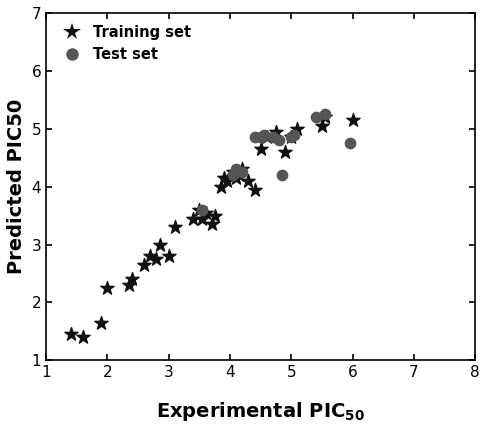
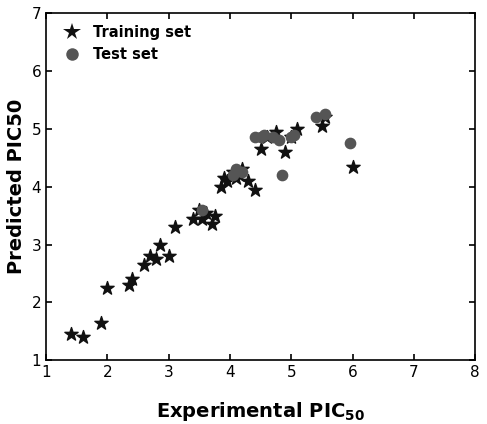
Training set/6: 5.15 -> 4.34
